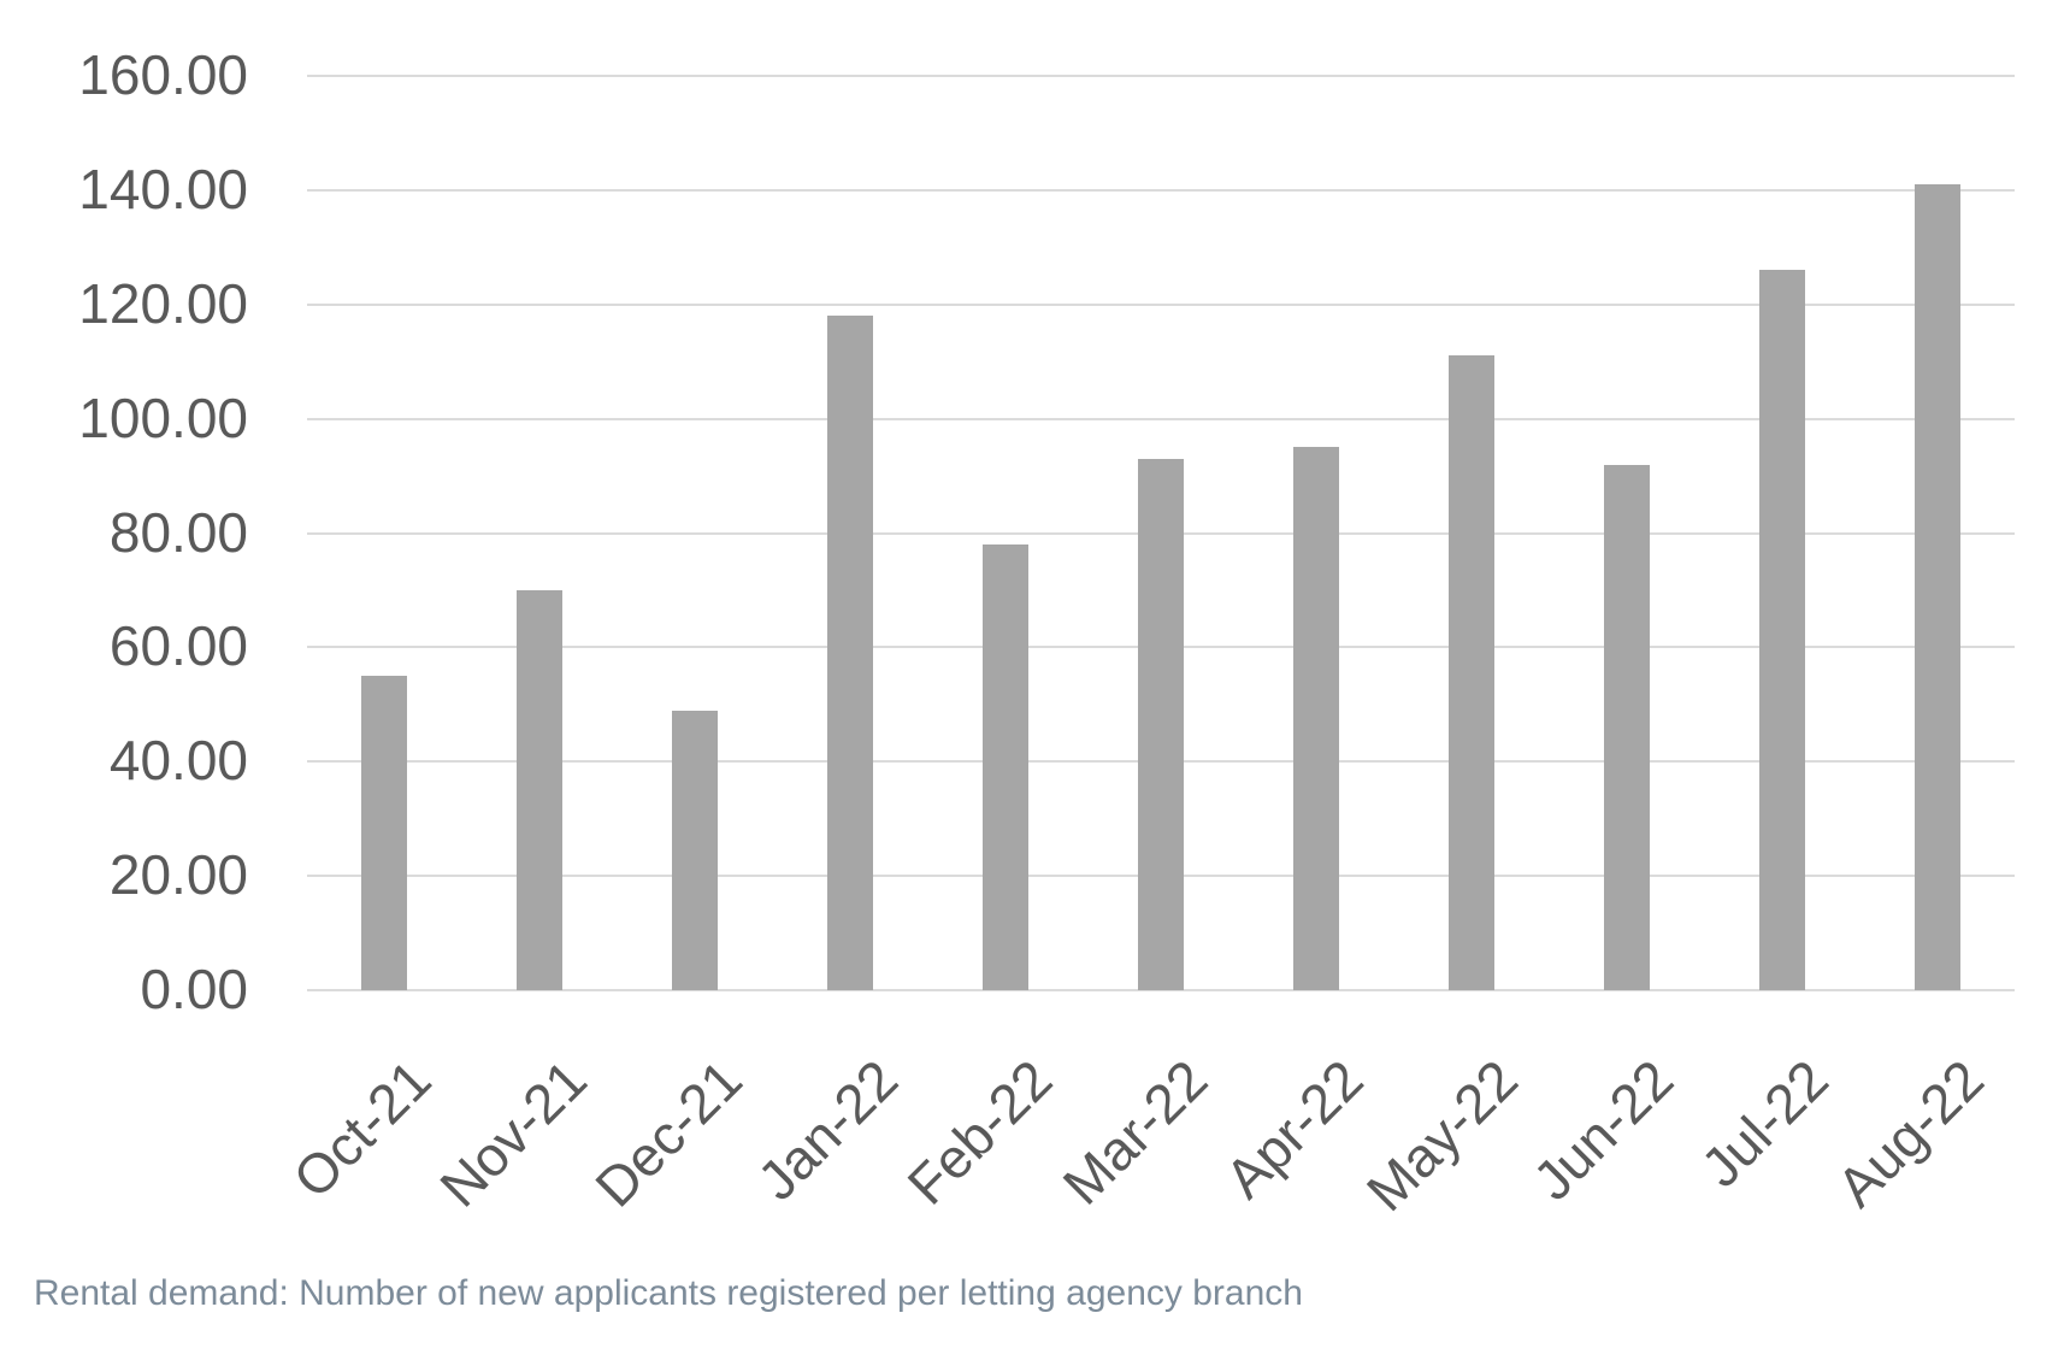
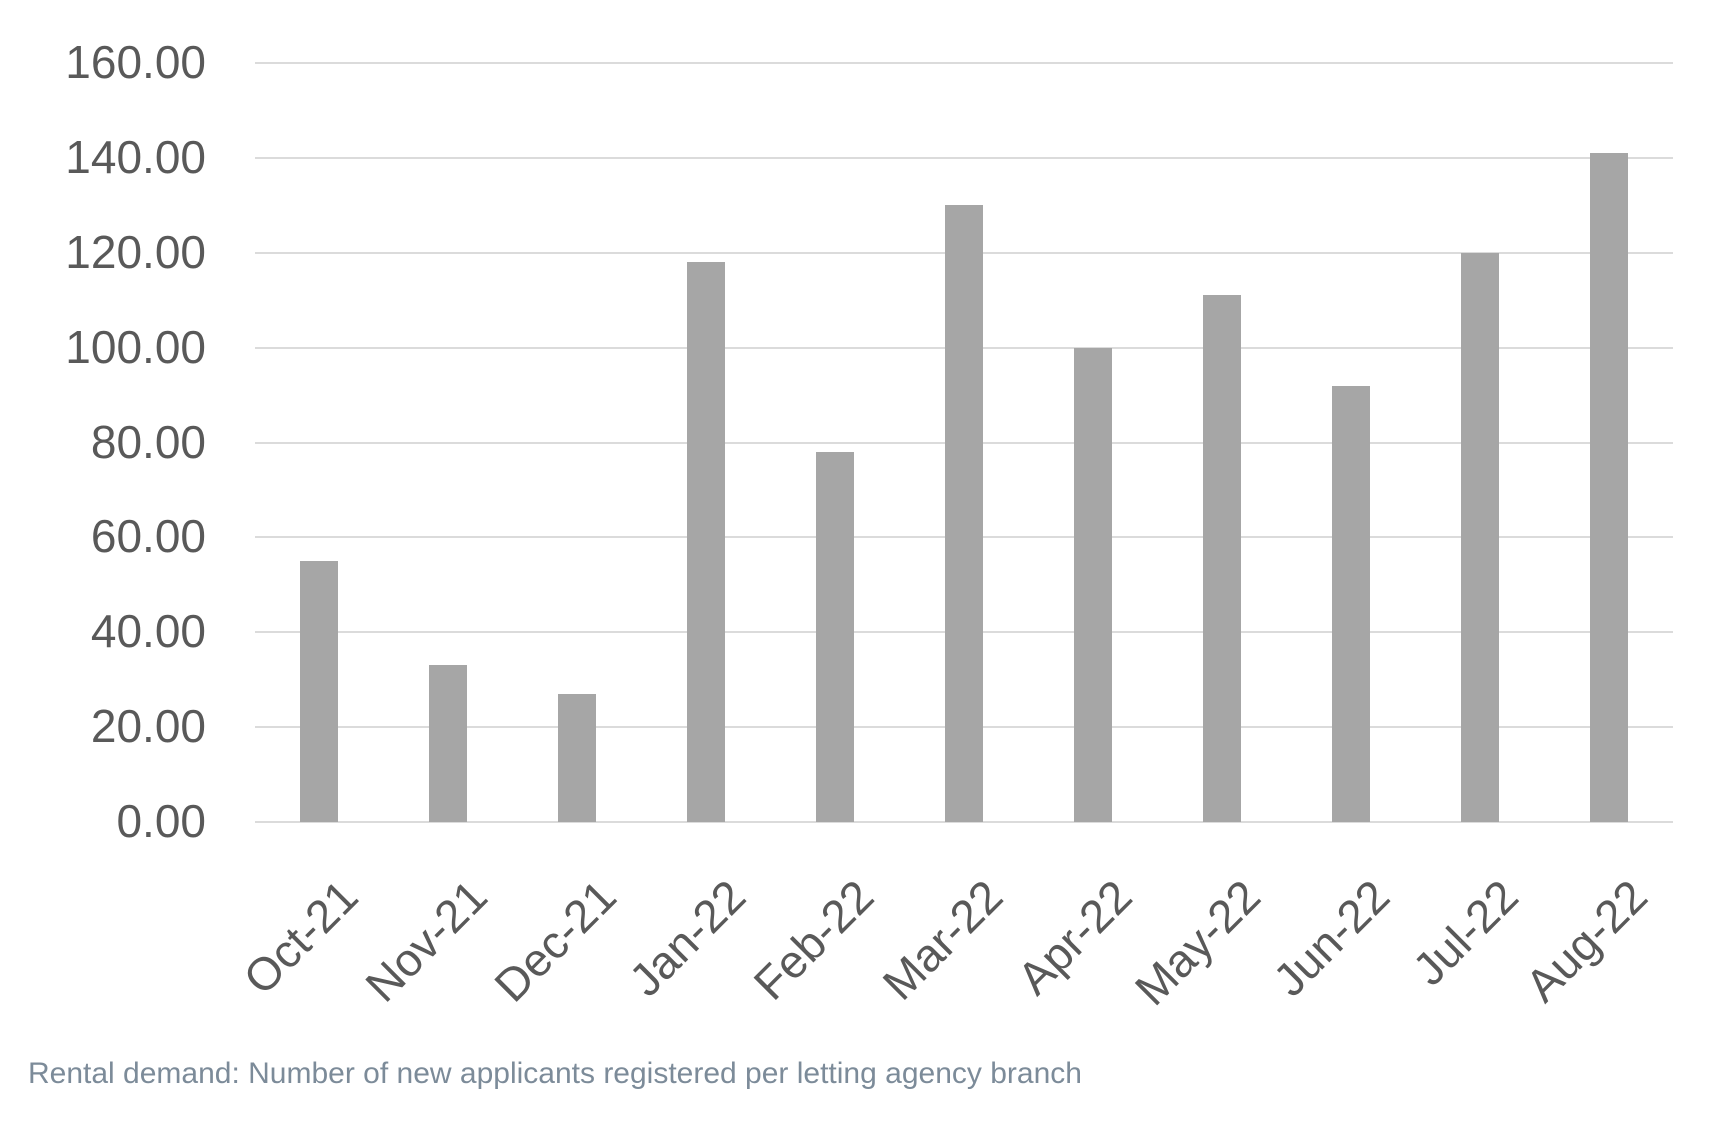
Nov-21: 70 -> 33
Dec-21: 49 -> 27
Mar-22: 93 -> 130
Apr-22: 95 -> 100
Jul-22: 126 -> 120
